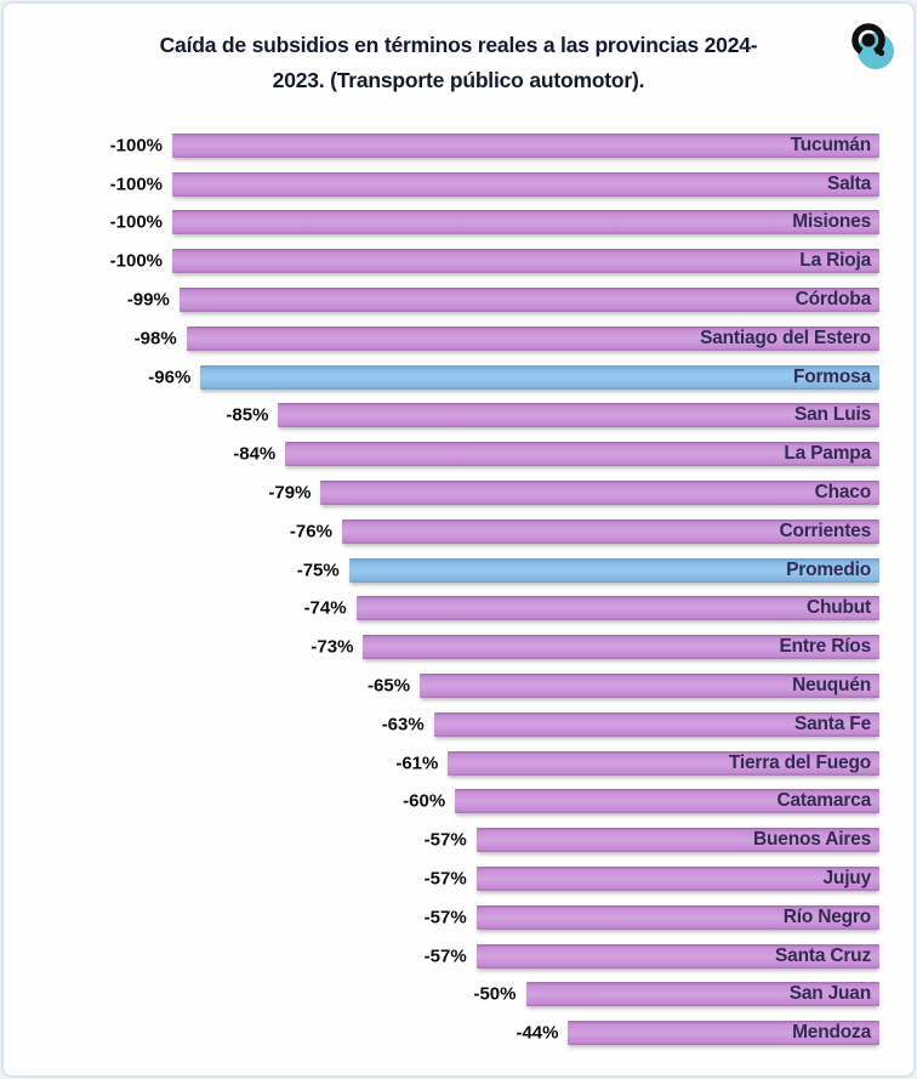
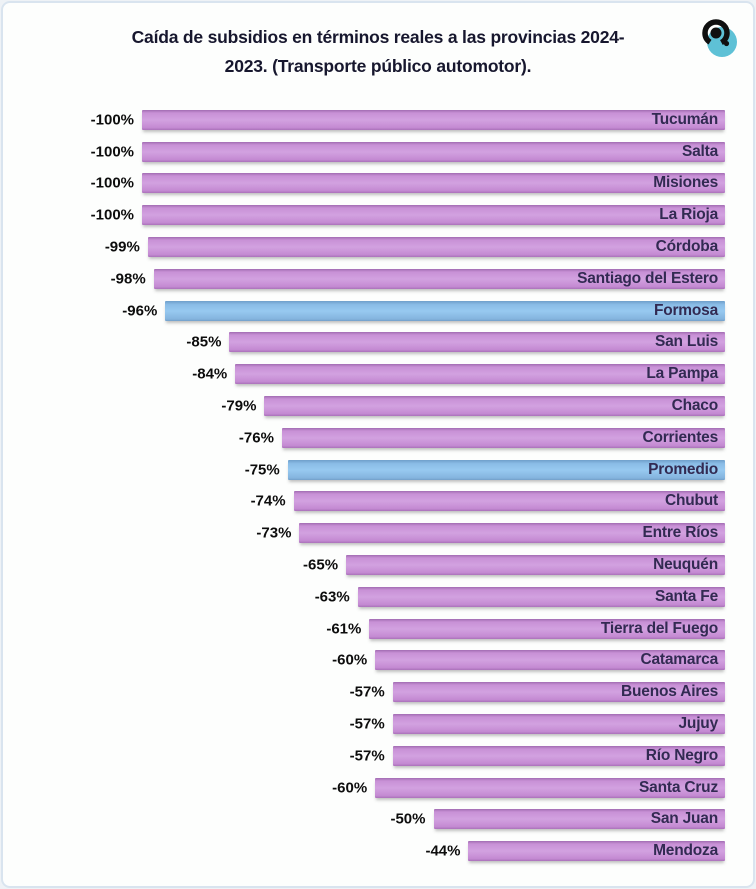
Santa Cruz: -57% -> -60%
